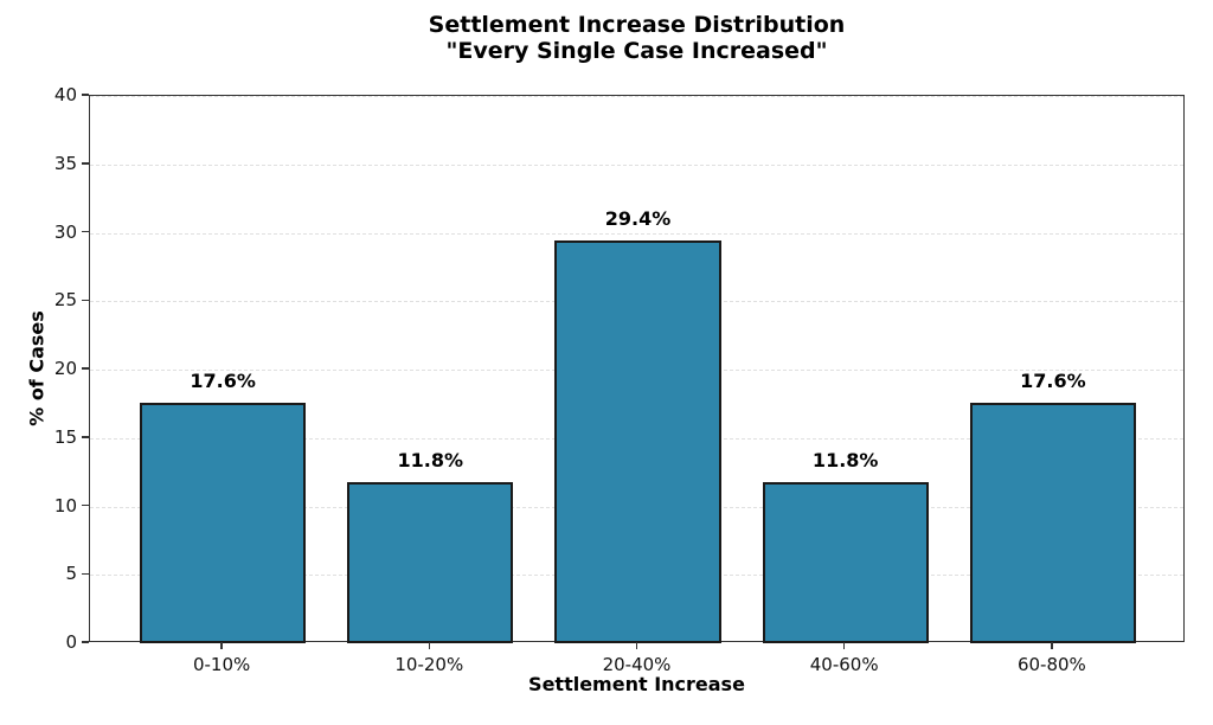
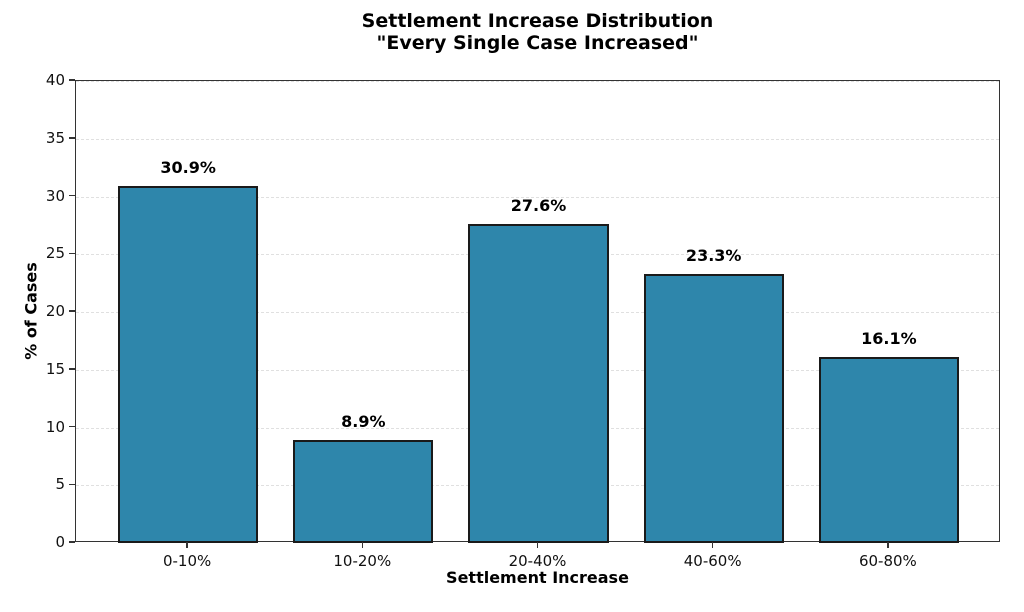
0-10%: 17.6% -> 30.9%
10-20%: 11.8% -> 8.9%
20-40%: 29.4% -> 27.6%
40-60%: 11.8% -> 23.3%
60-80%: 17.6% -> 16.1%
